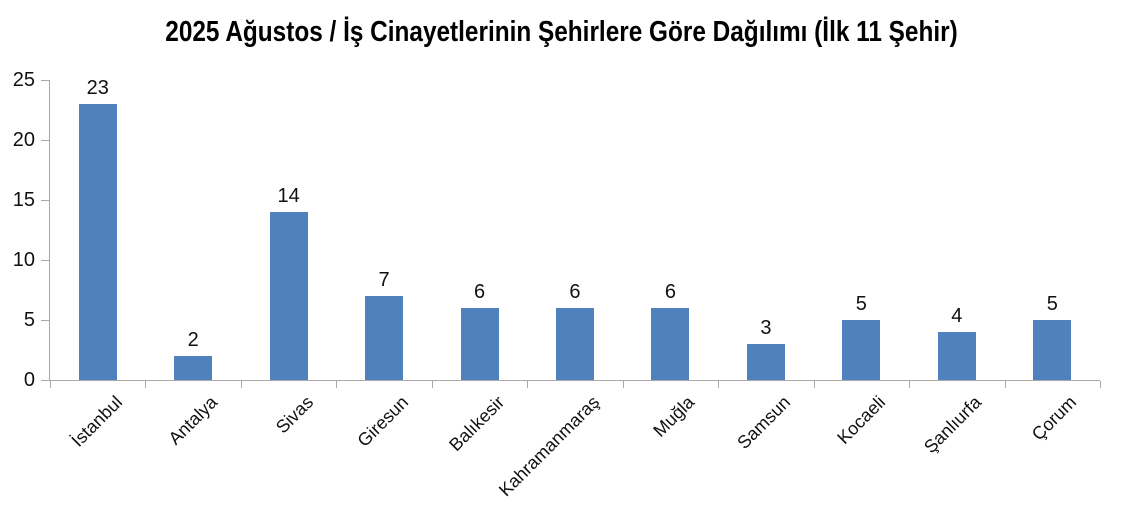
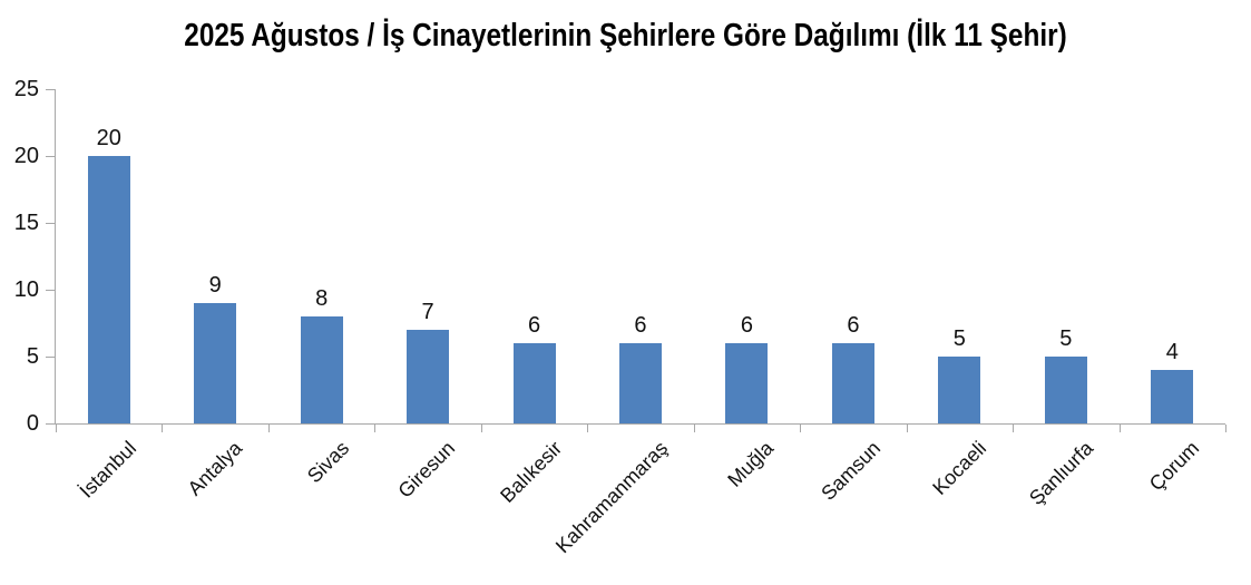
İstanbul: 23 -> 20
Antalya: 2 -> 9
Sivas: 14 -> 8
Samsun: 3 -> 6
Şanlıurfa: 4 -> 5
Çorum: 5 -> 4
